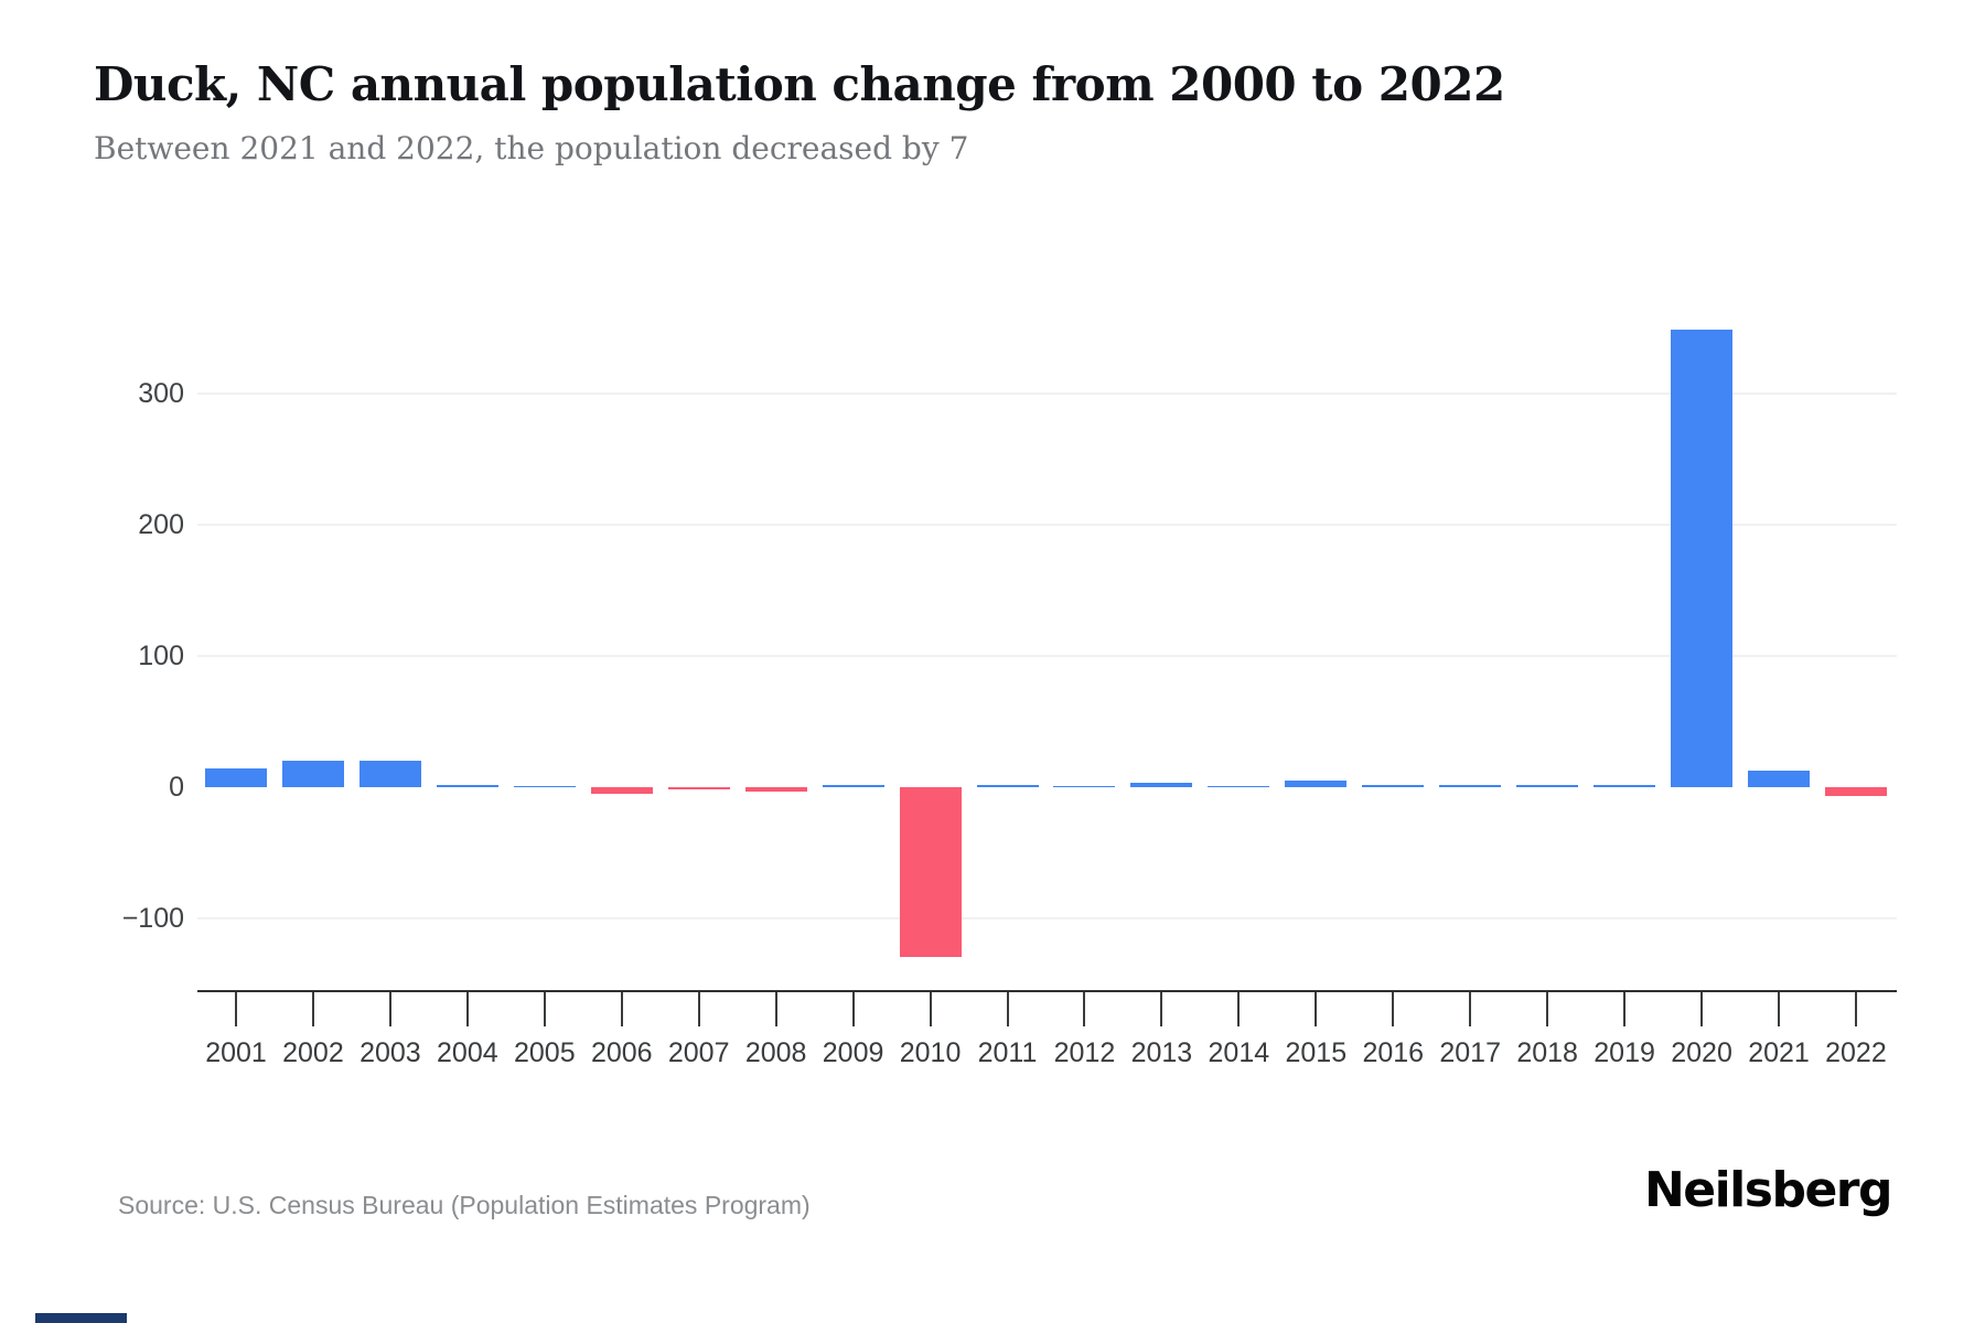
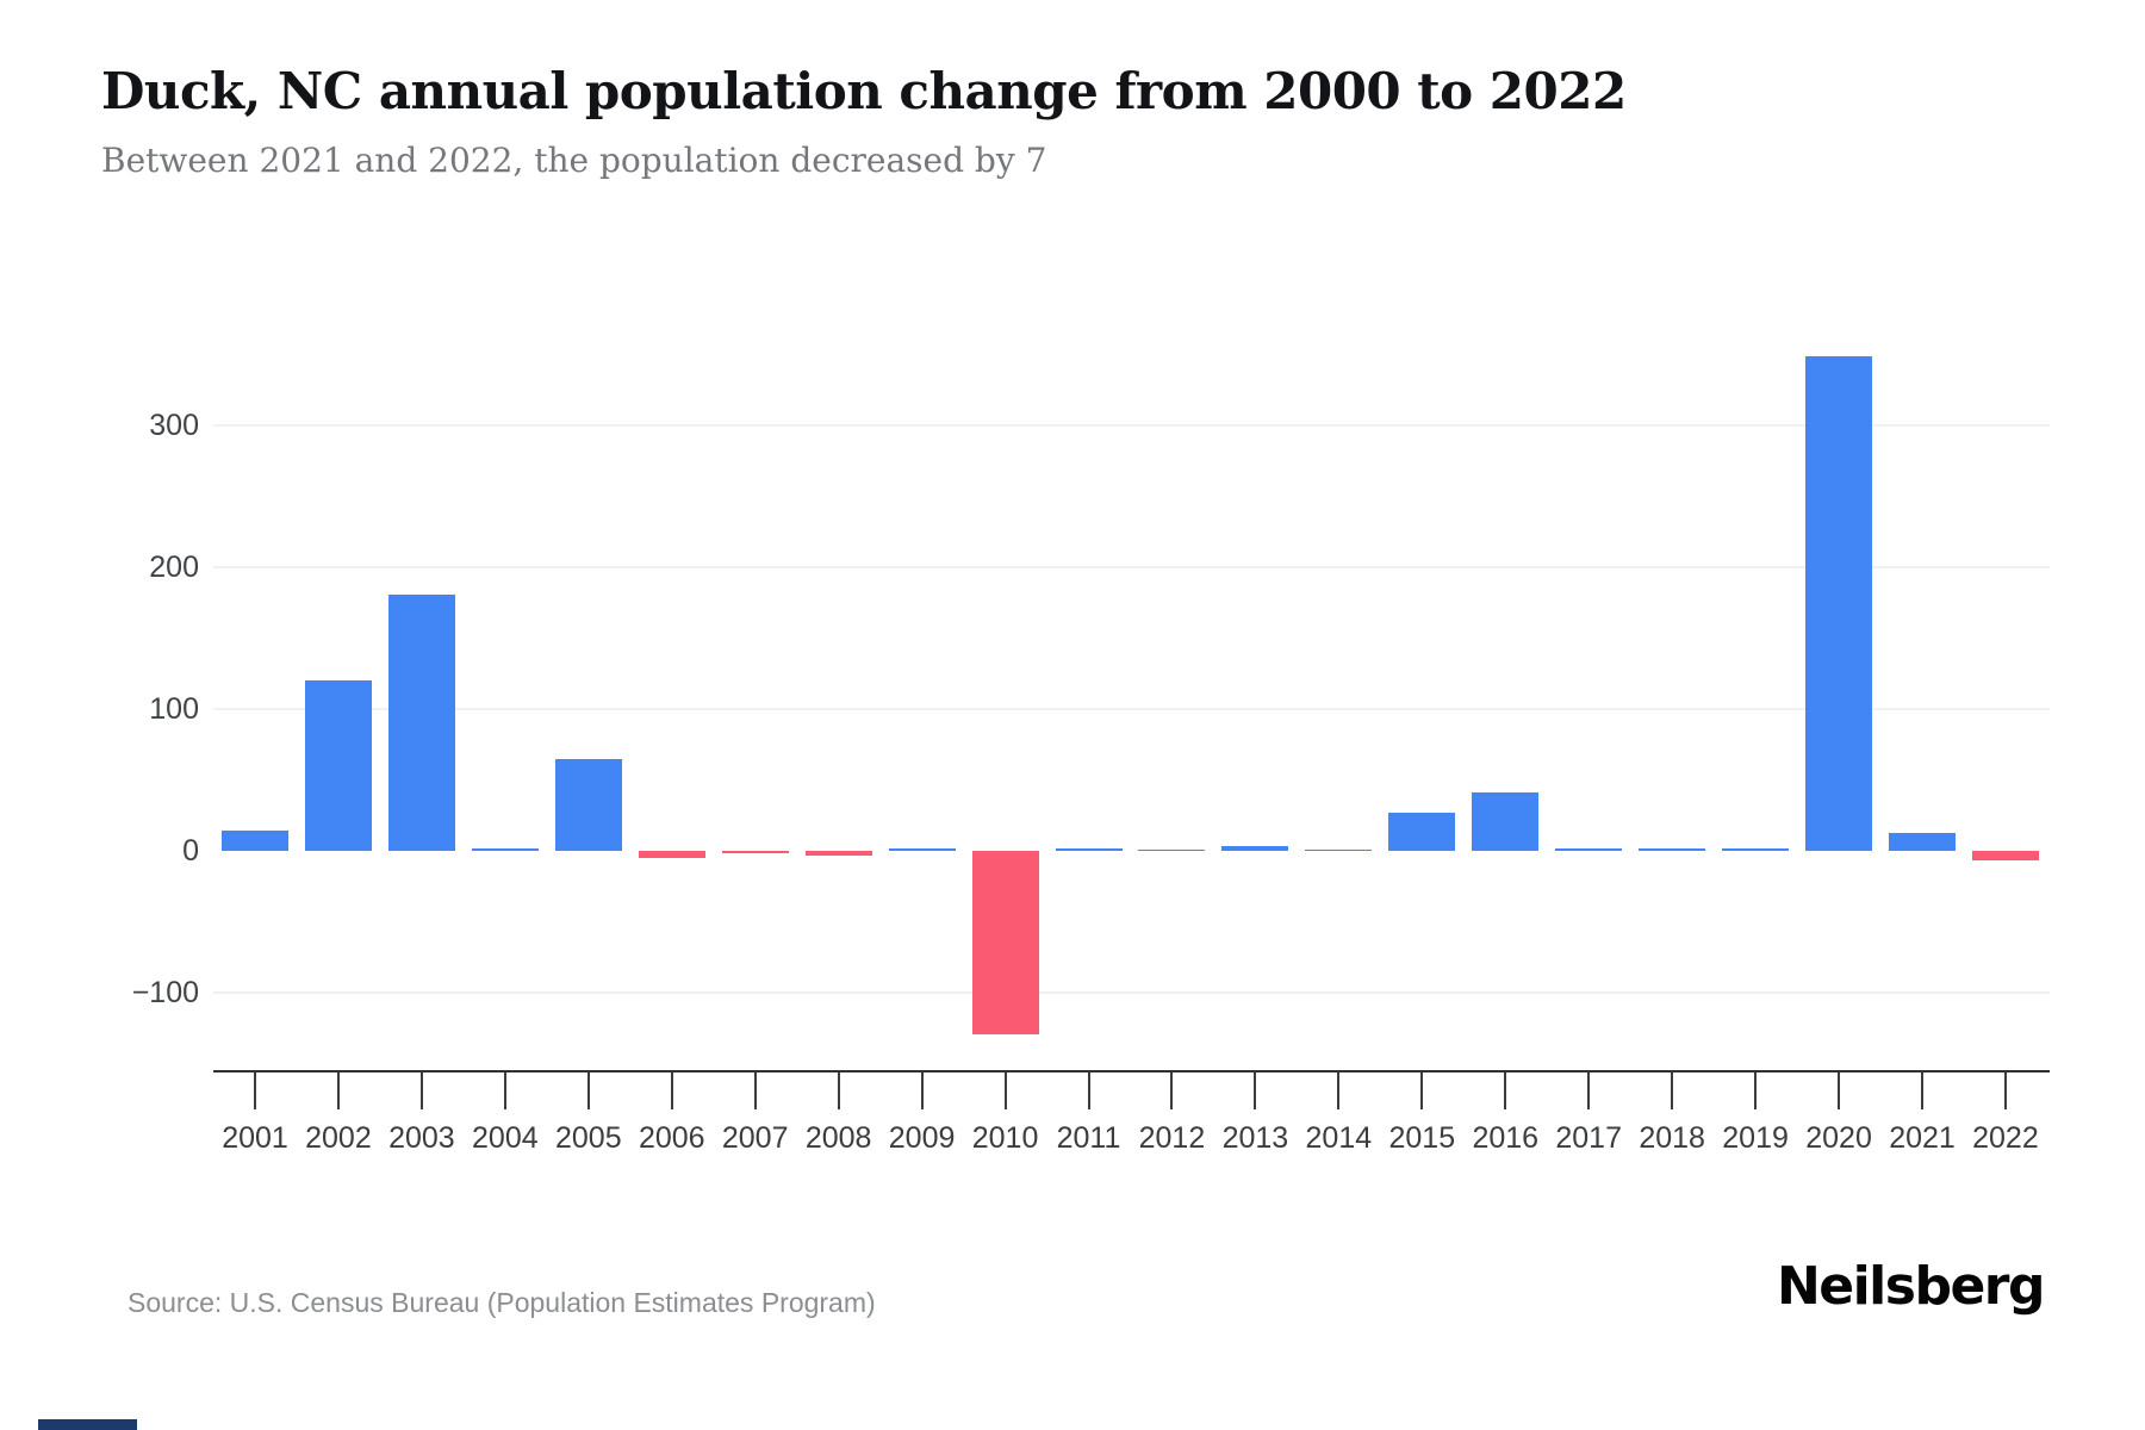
2002: 20 -> 120
2003: 20 -> 181
2005: 1 -> 65
2015: 5 -> 27
2016: 2 -> 41
